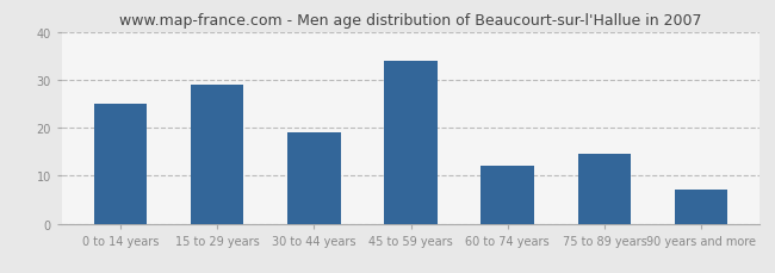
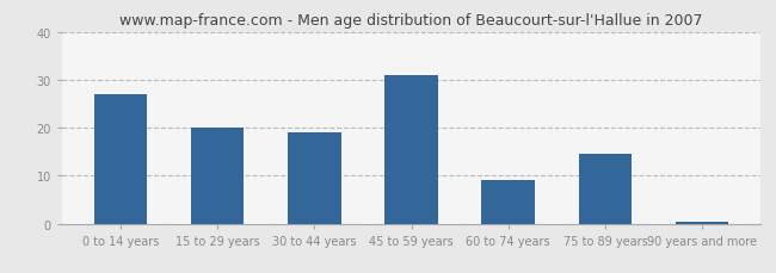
0 to 14 years: 25.0 -> 27.0
15 to 29 years: 29.0 -> 20.0
45 to 59 years: 34.0 -> 31.0
60 to 74 years: 12.0 -> 9.0
90 years and more: 7.0 -> 0.4
